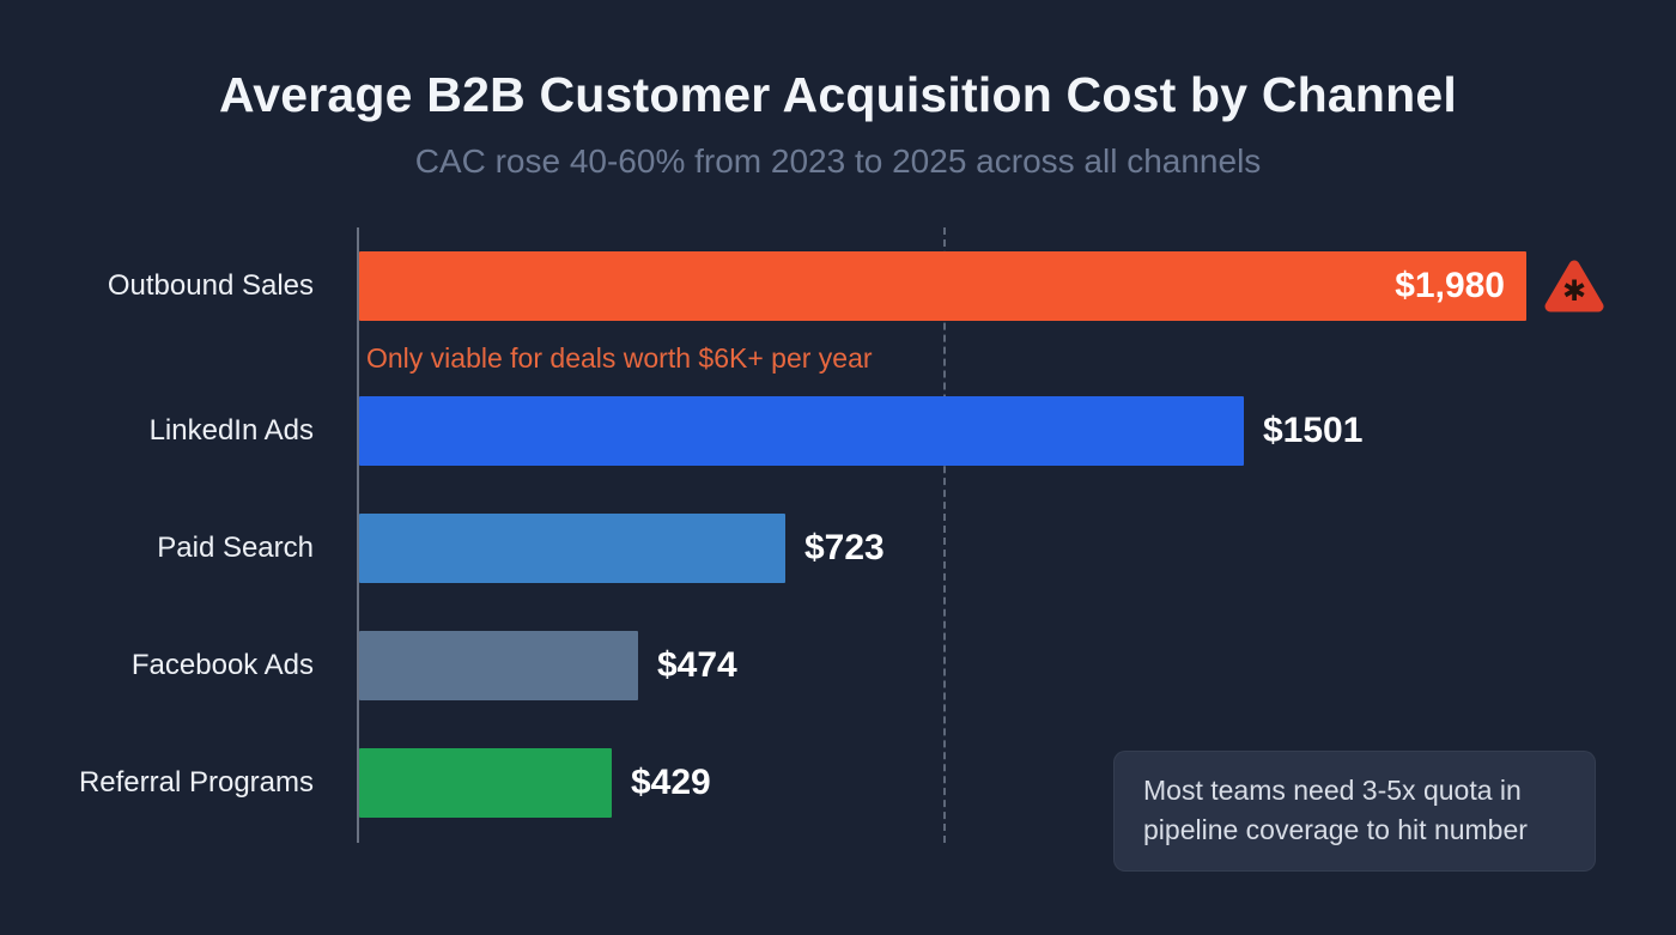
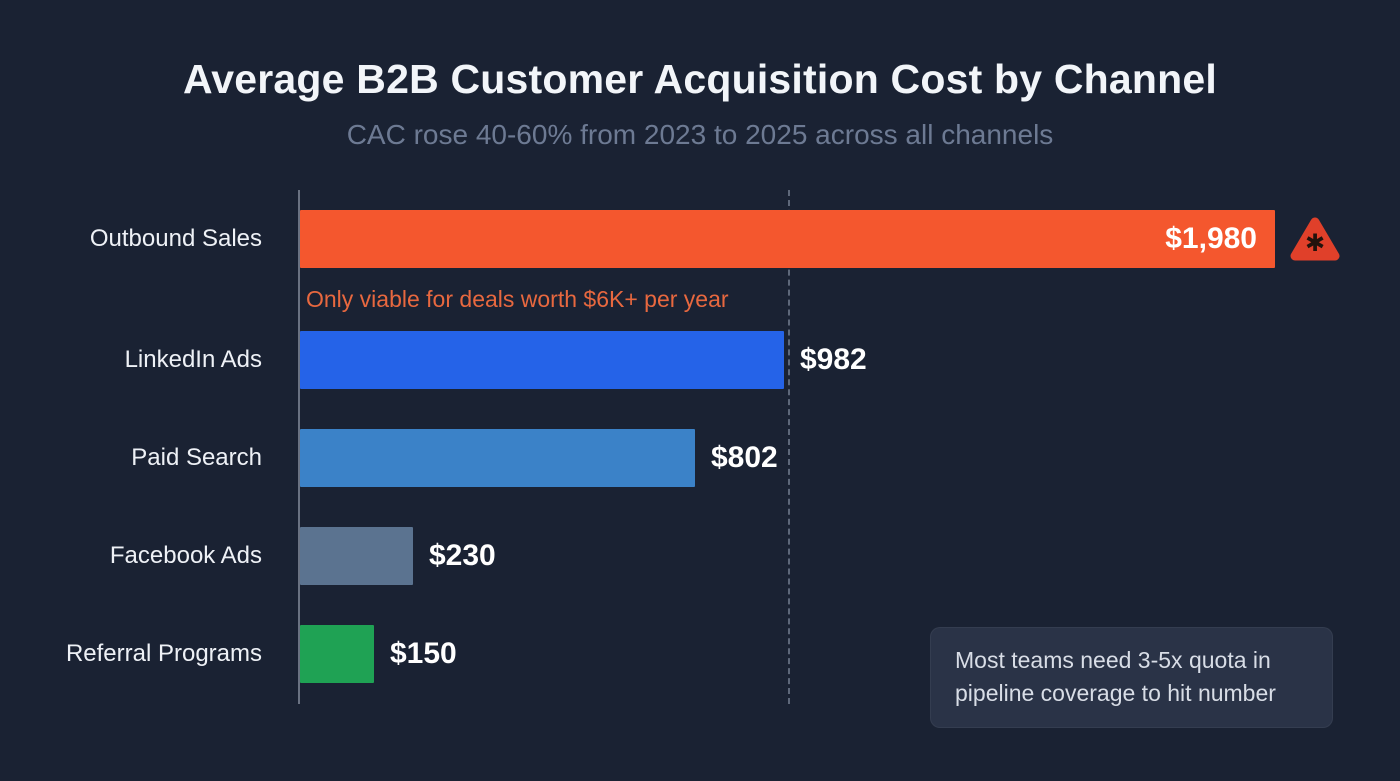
LinkedIn Ads: $1501 -> $982
Paid Search: $723 -> $802
Facebook Ads: $474 -> $230
Referral Programs: $429 -> $150
